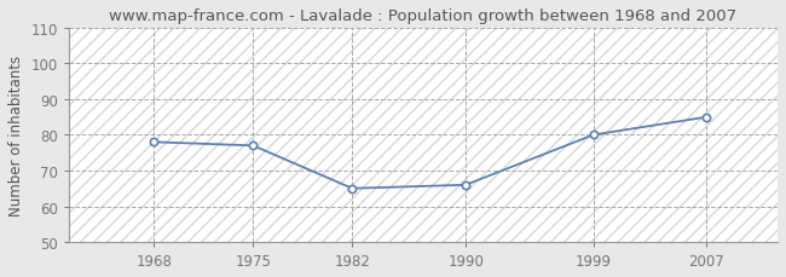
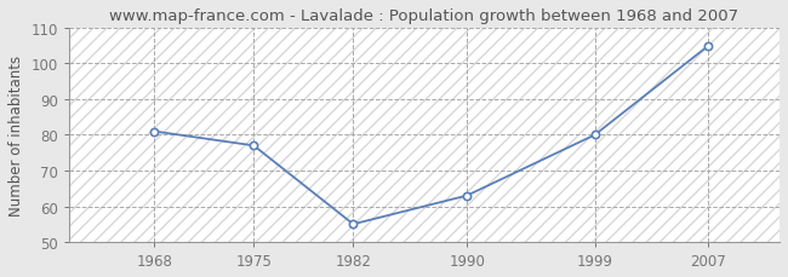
1968: 78 -> 81
1982: 65 -> 55
1990: 66 -> 63
2007: 85 -> 105
